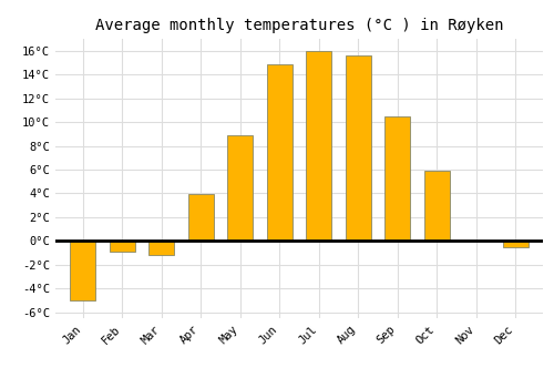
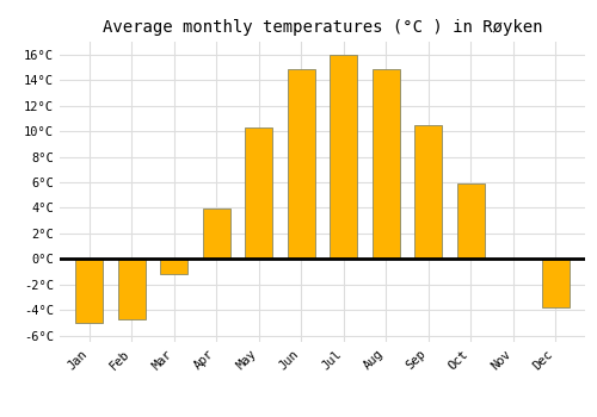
Feb: -0.9°C -> -4.7°C
May: 8.9°C -> 10.3°C
Aug: 15.6°C -> 14.9°C
Dec: -0.5°C -> -3.8°C
